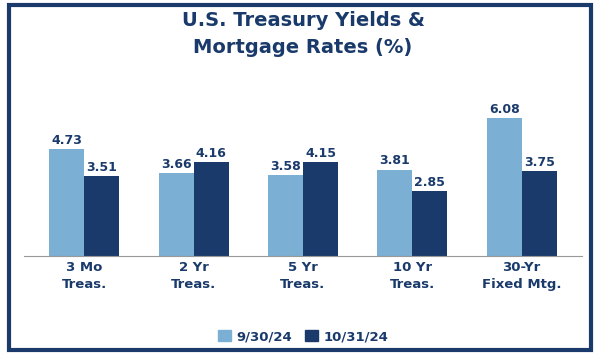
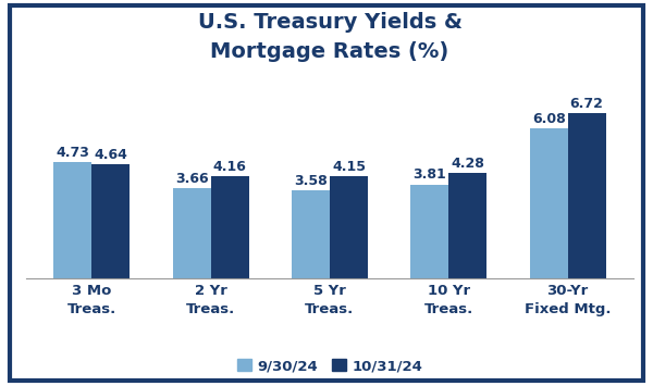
10/31/24/3 Mo Treas.: 3.51 -> 4.64
10/31/24/10 Yr Treas.: 2.85 -> 4.28
10/31/24/30-Yr Fixed Mtg.: 3.75 -> 6.72
